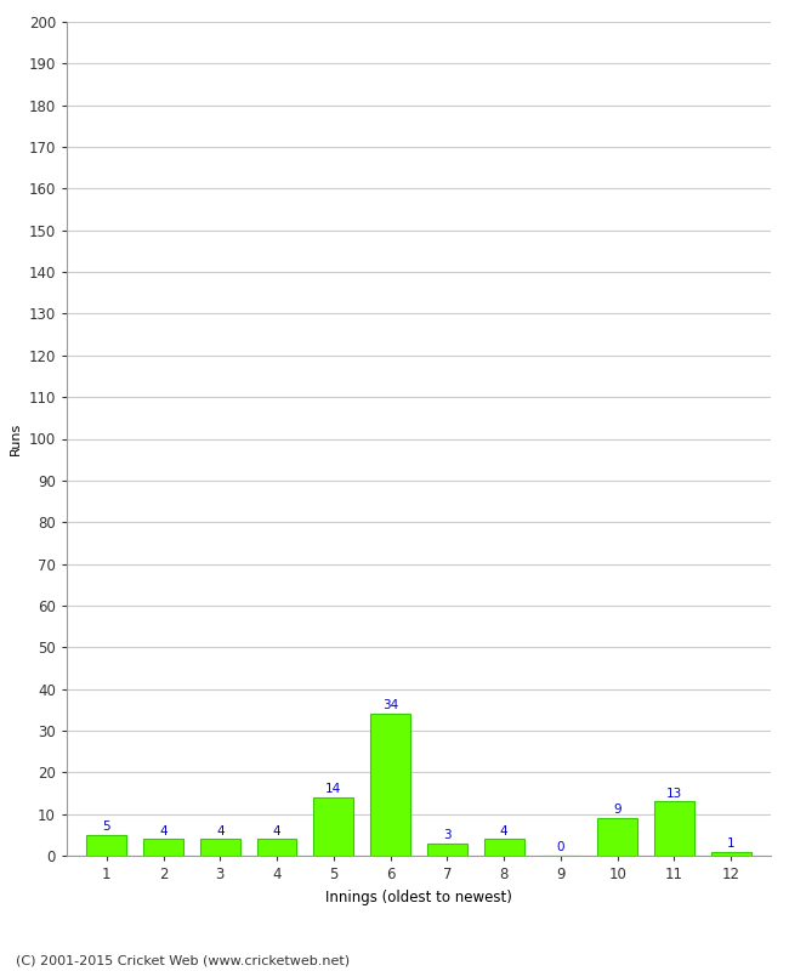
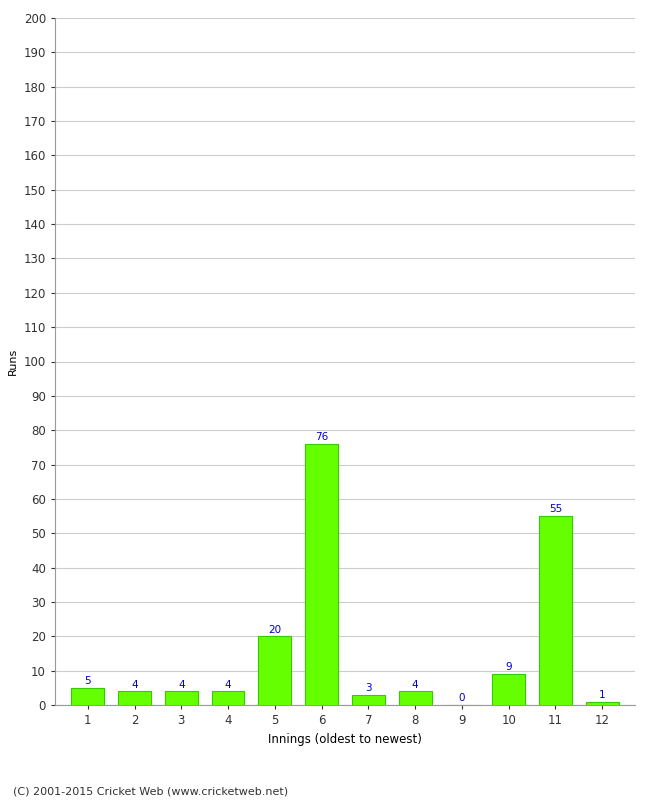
5: 14 -> 20
6: 34 -> 76
11: 13 -> 55
